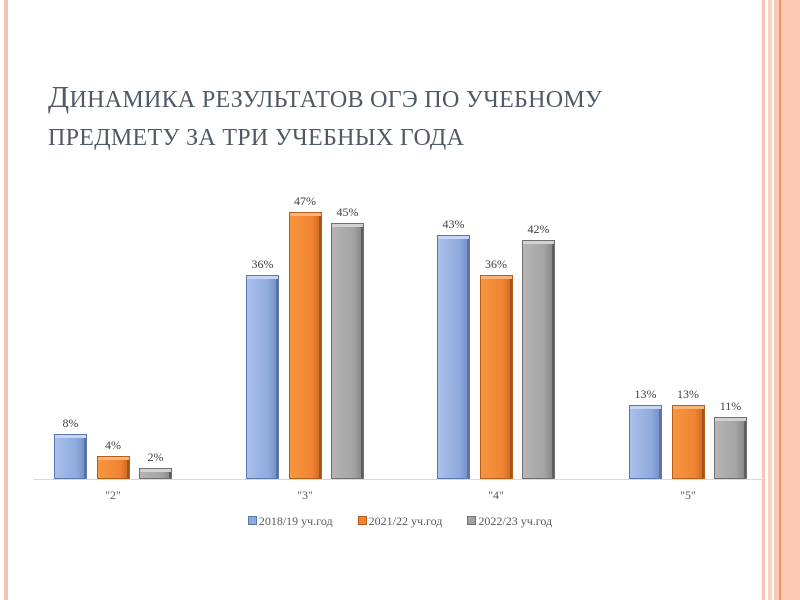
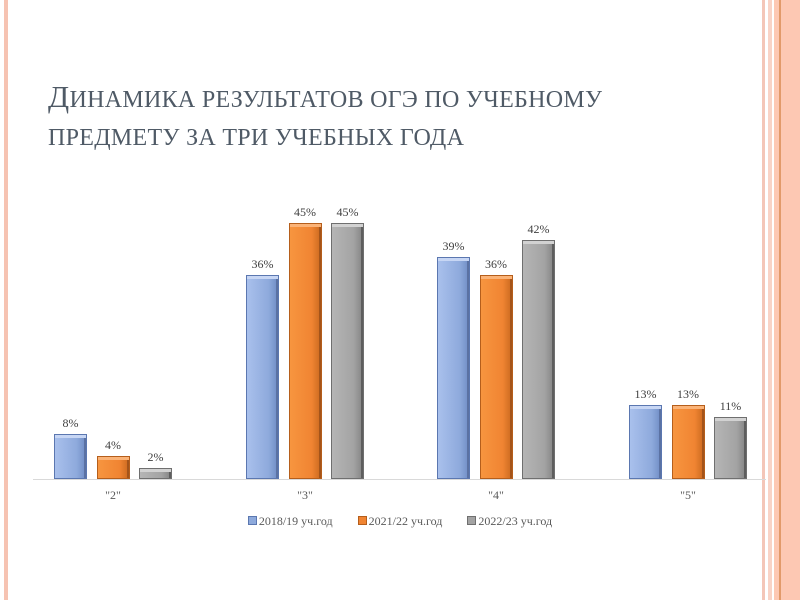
2021/22 уч.год/"3": 47% -> 45%
2018/19 уч.год/"4": 43% -> 39%
